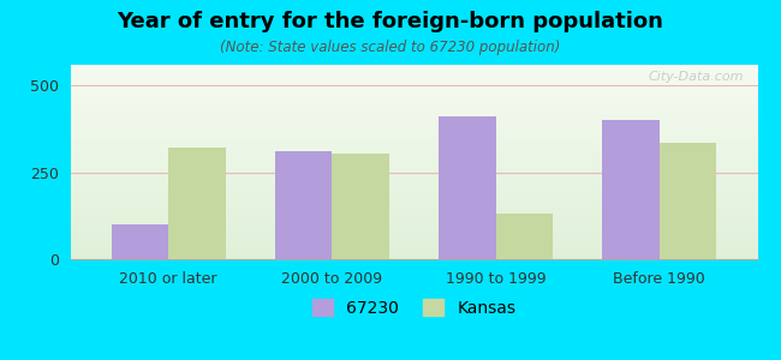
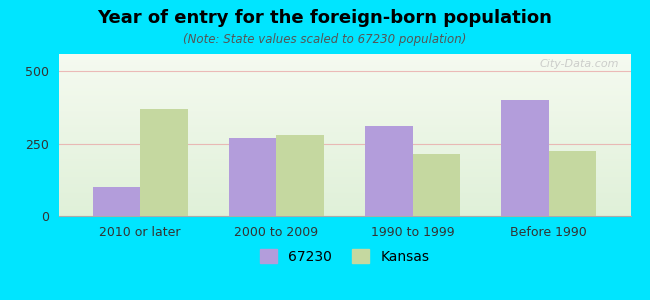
Kansas/2010 or later: 320 -> 370
67230/2000 to 2009: 310 -> 270
Kansas/2000 to 2009: 305 -> 280
67230/1990 to 1999: 410 -> 310
Kansas/1990 to 1999: 130 -> 215
Kansas/Before 1990: 335 -> 225
